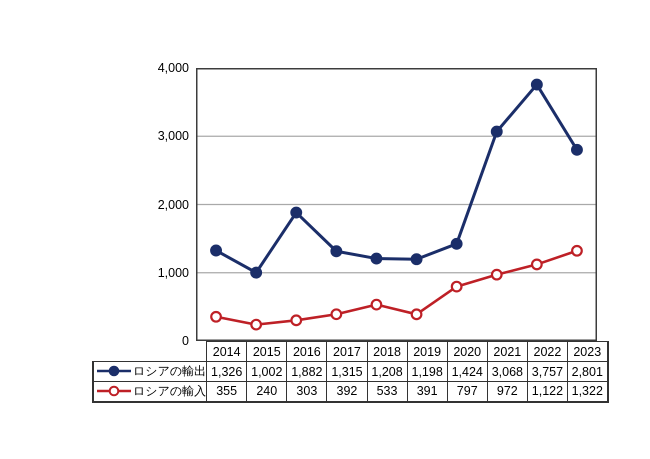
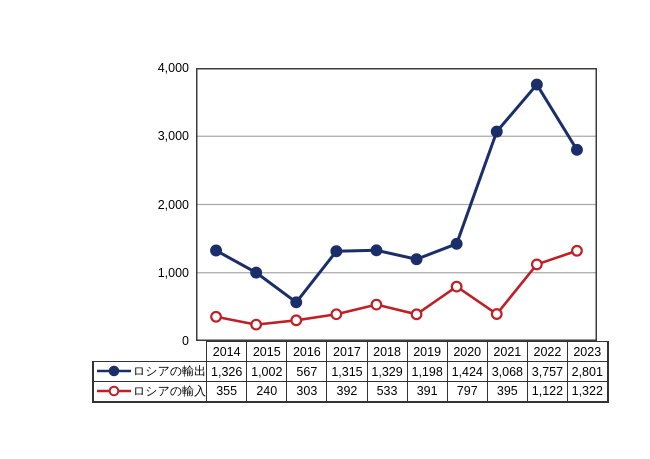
ロシアの輸出/2016: 1,882 -> 567
ロシアの輸出/2018: 1,208 -> 1,329
ロシアの輸入/2021: 972 -> 395
